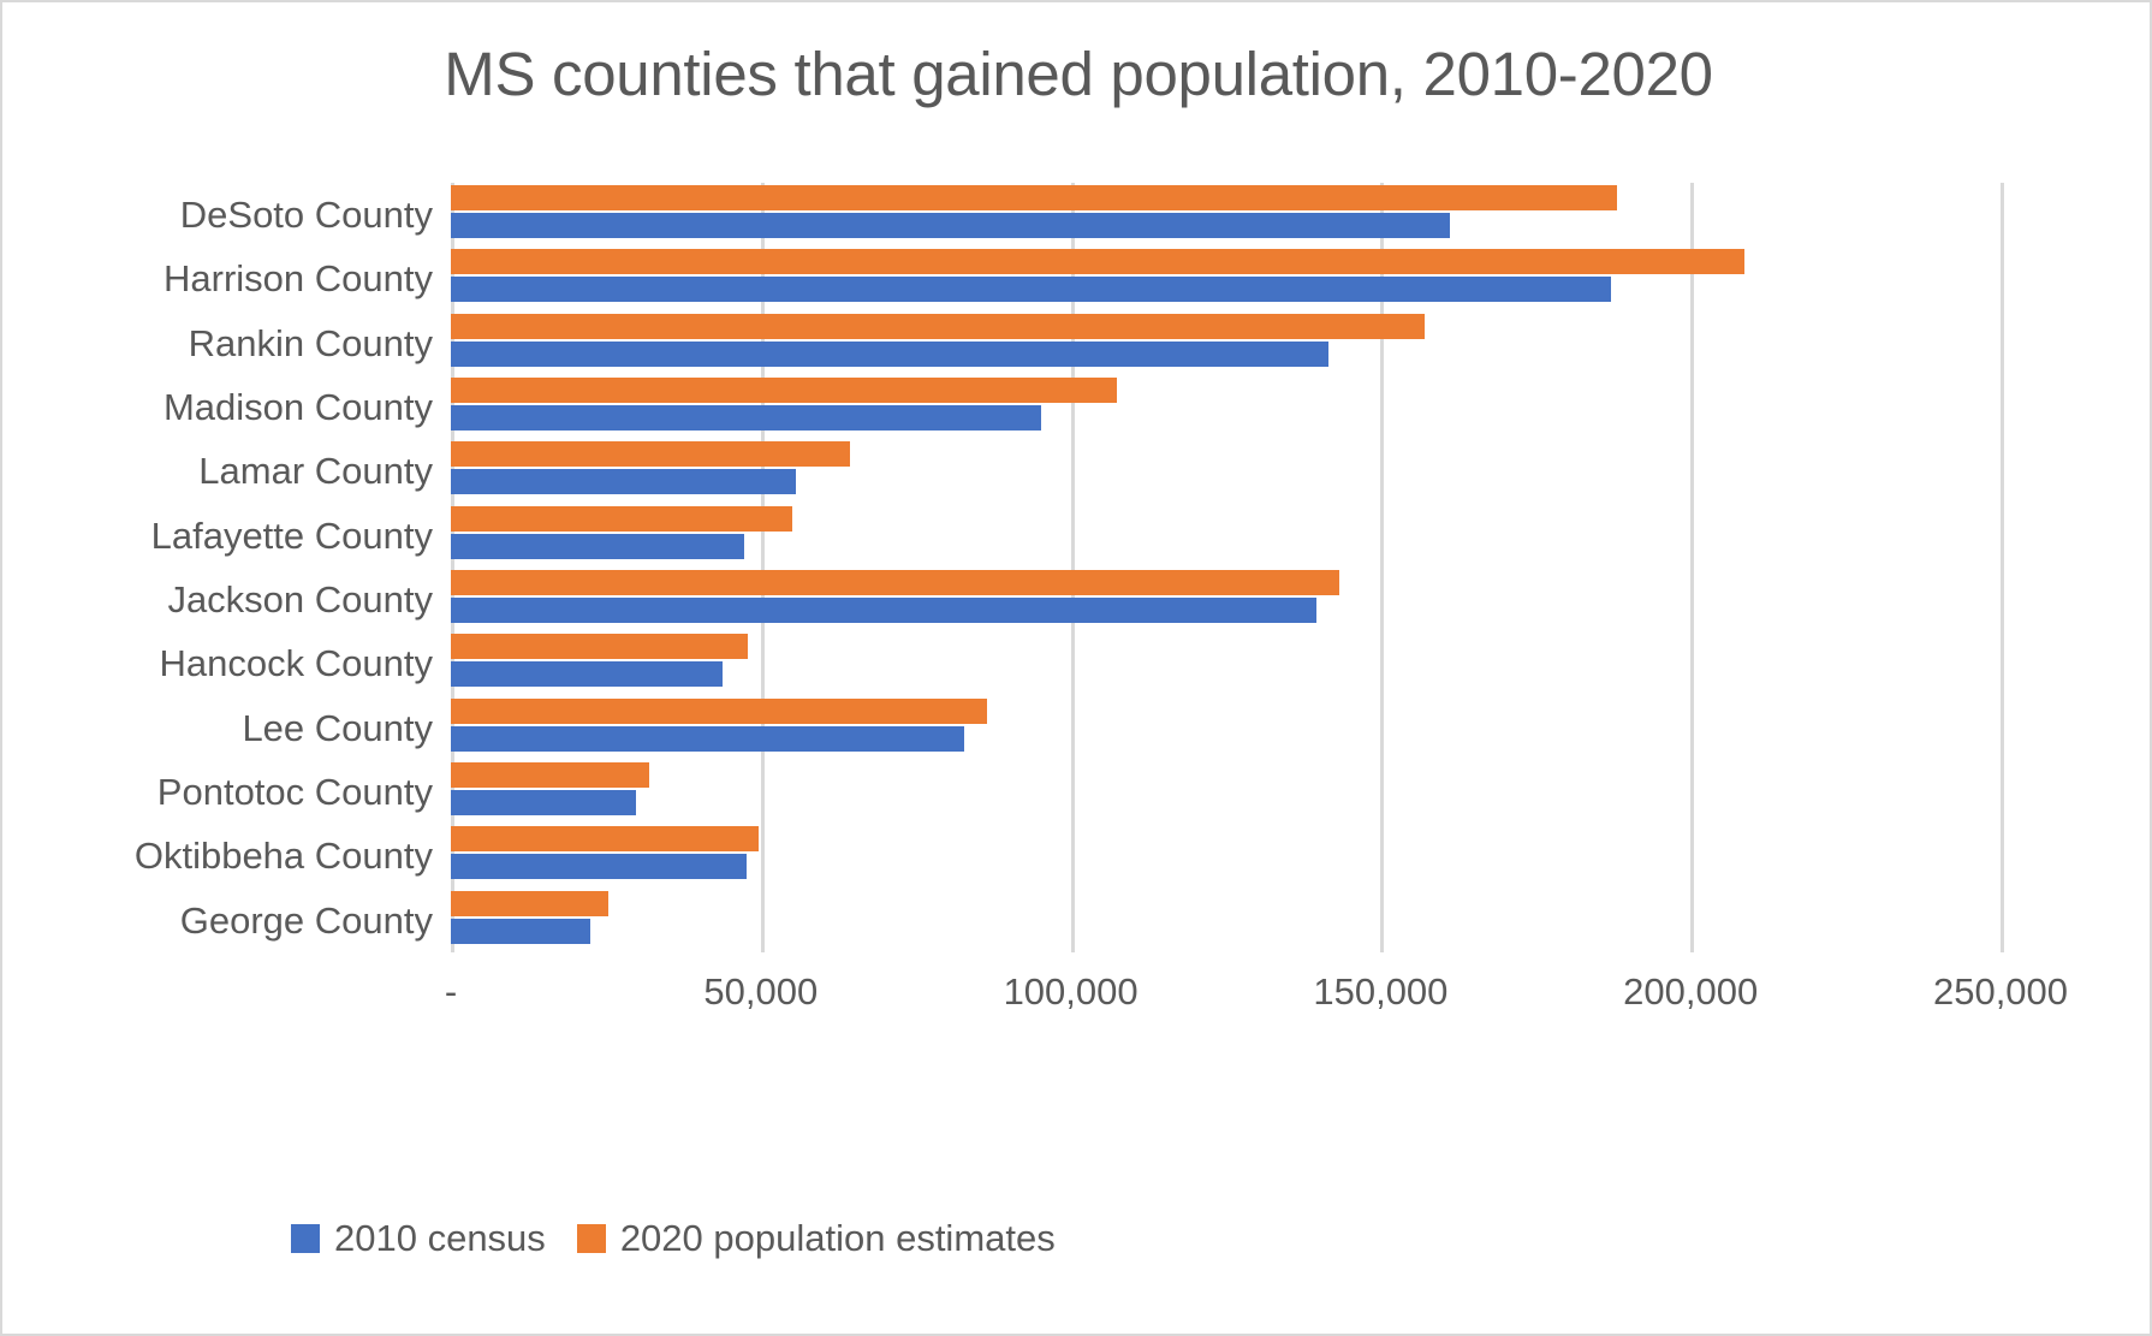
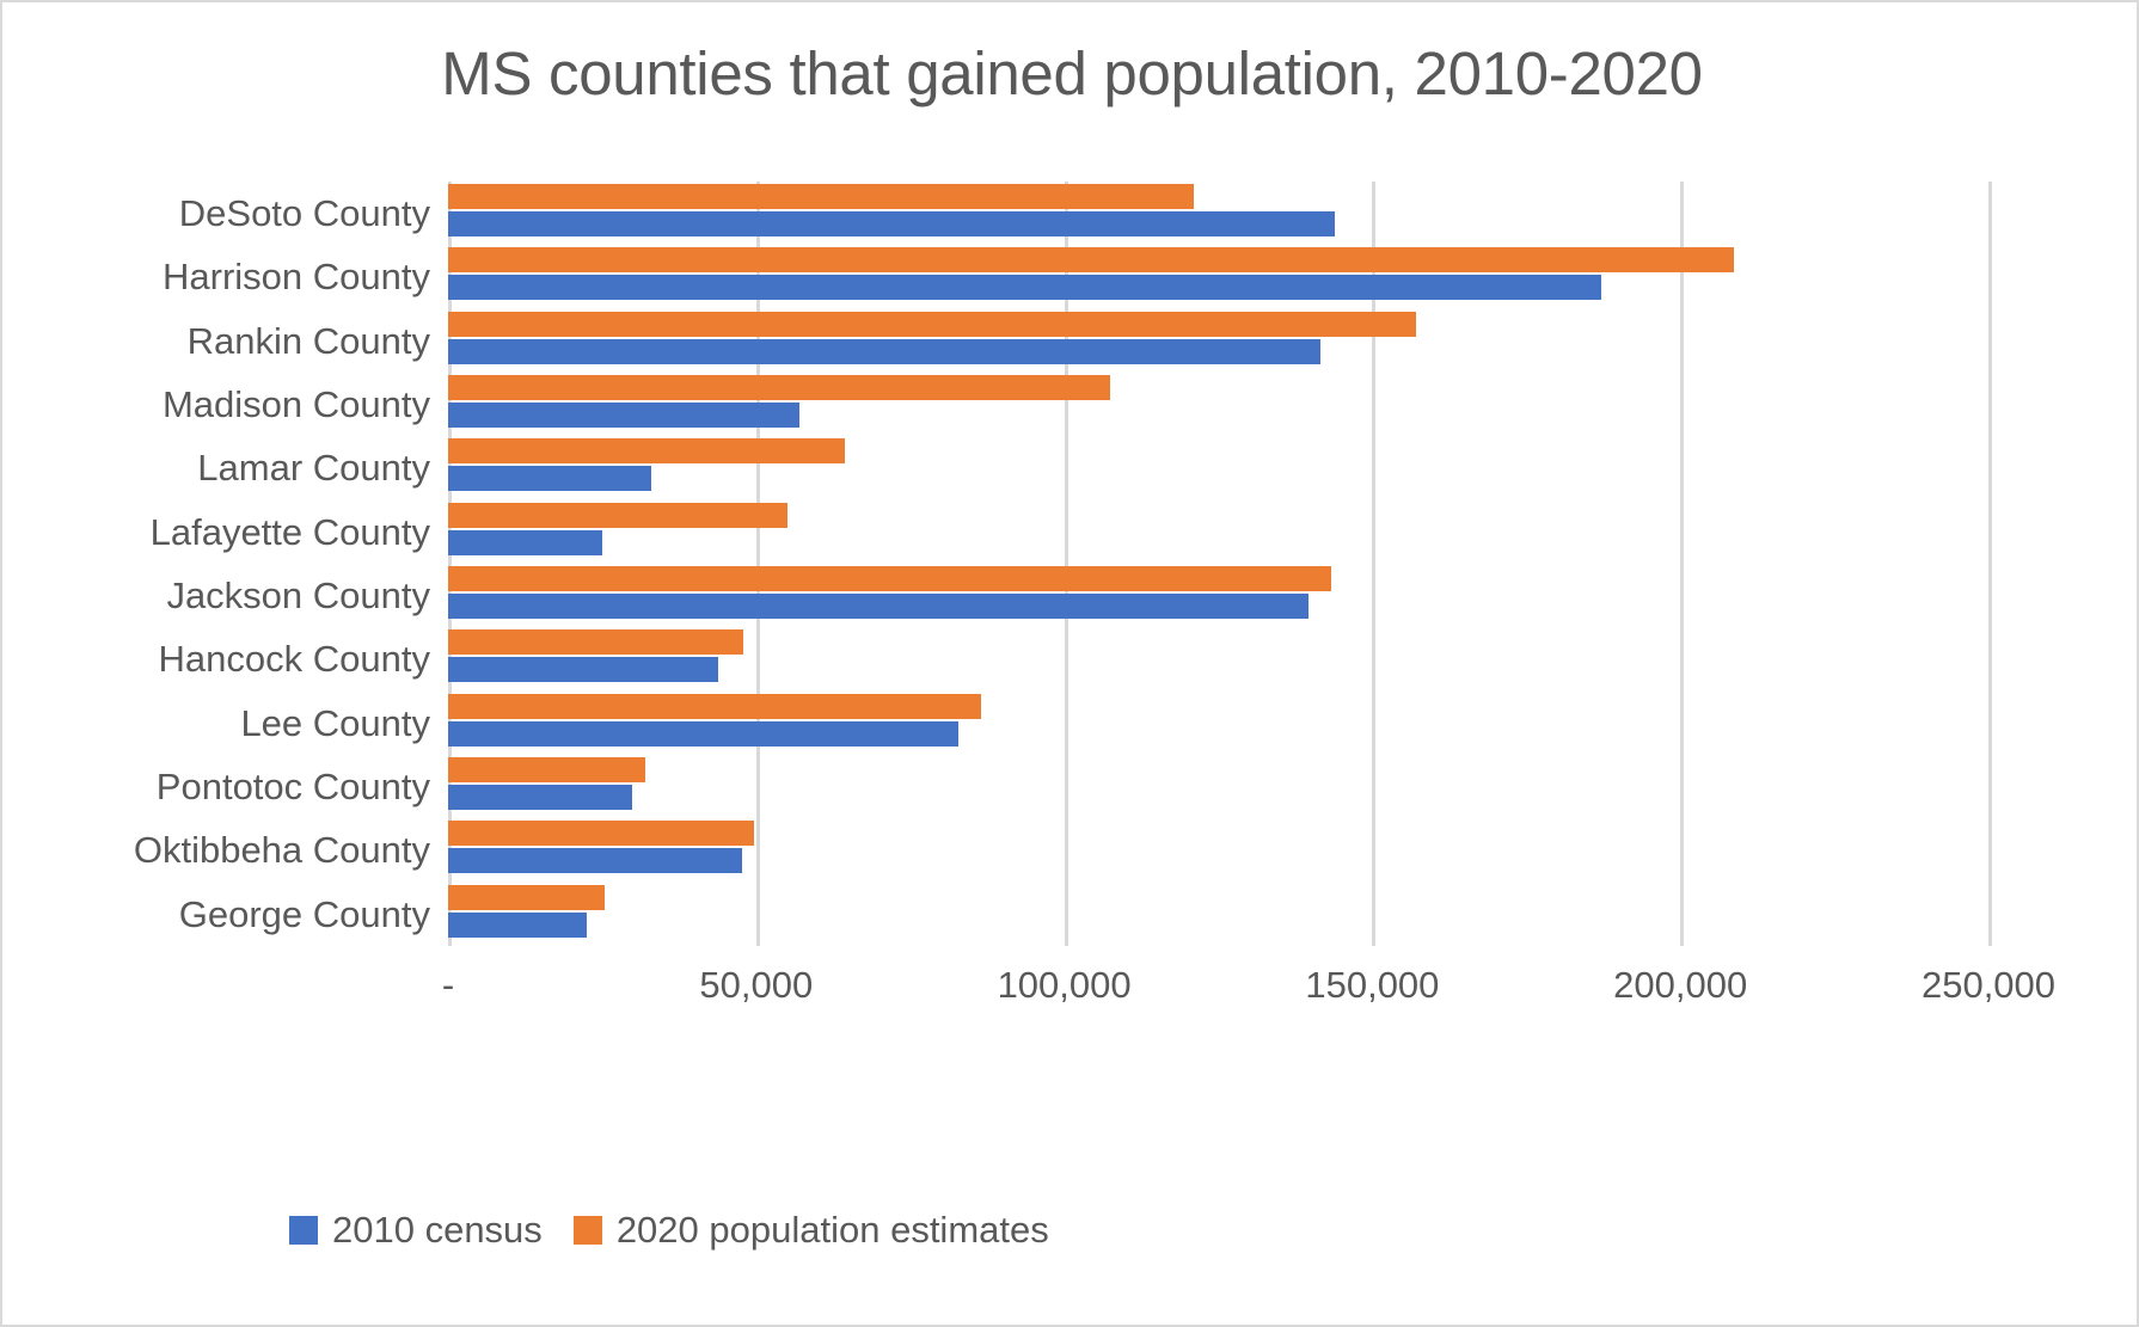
2010 census/DeSoto County: 161000 -> 144000
2020 population estimates/DeSoto County: 188000 -> 121000
2010 census/Madison County: 95000 -> 57000
2010 census/Lamar County: 56000 -> 33000
2010 census/Lafayette County: 47000 -> 25000
